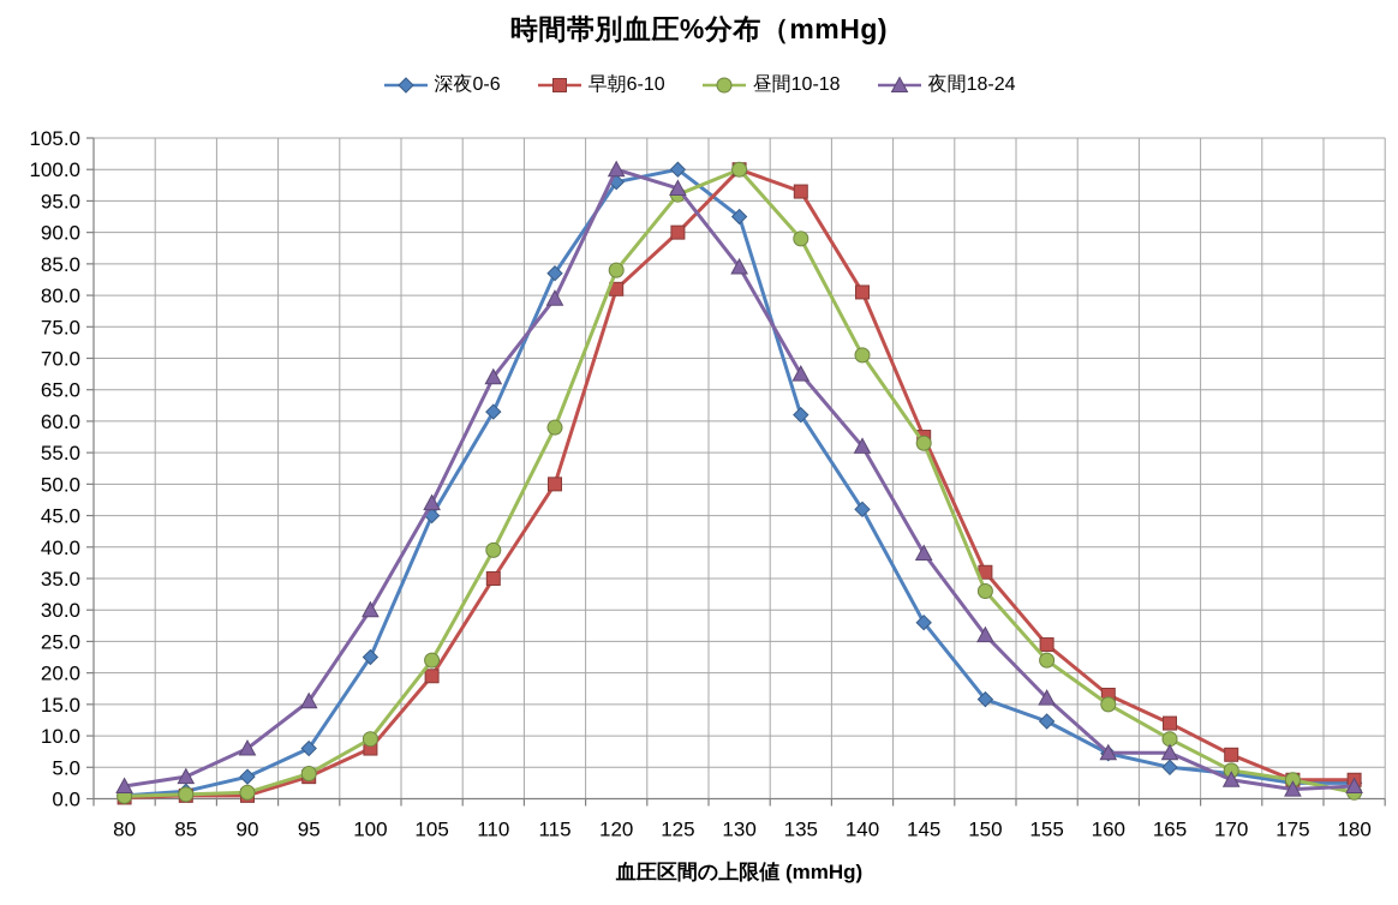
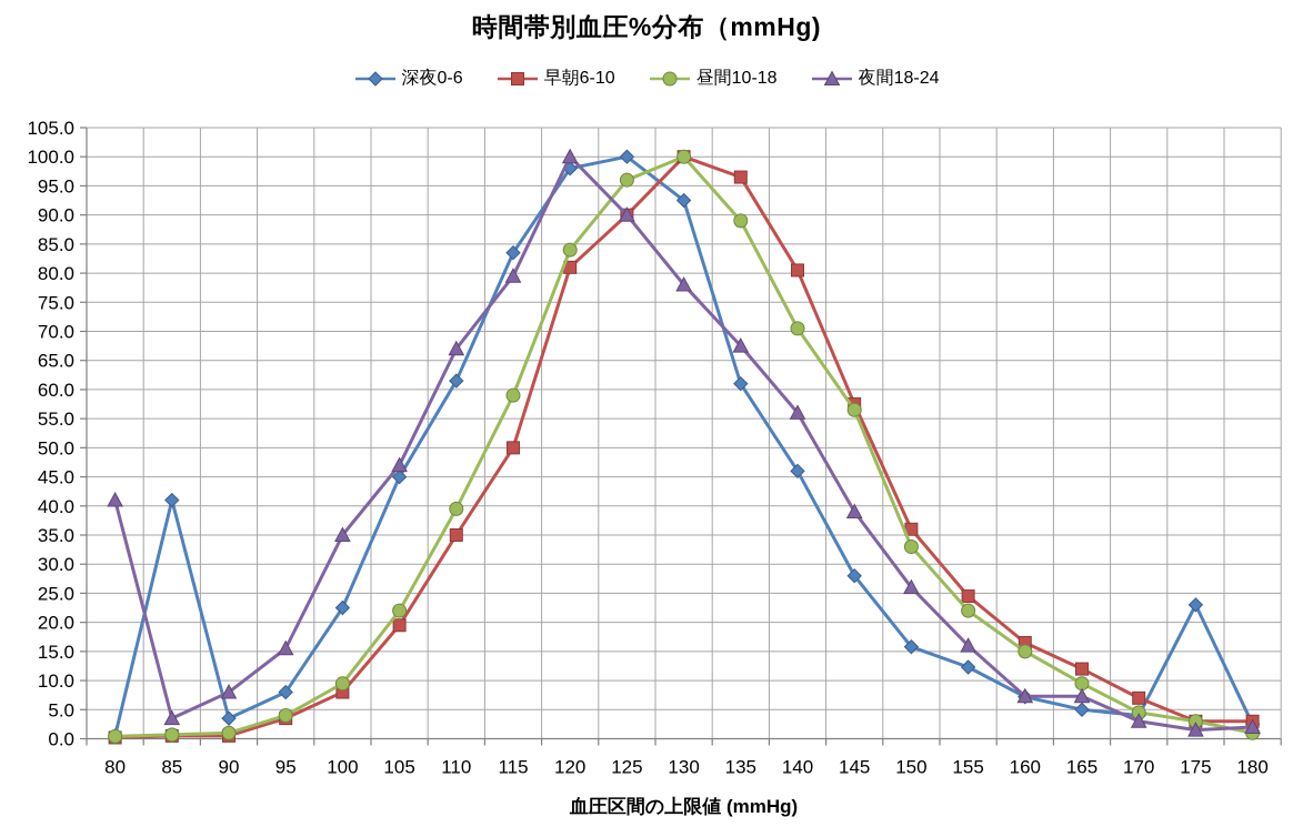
夜間18-24/80: 2 -> 41
深夜0-6/85: 1 -> 41
夜間18-24/100: 30 -> 35
夜間18-24/125: 97 -> 90
夜間18-24/130: 84 -> 78
深夜0-6/175: 2 -> 23
